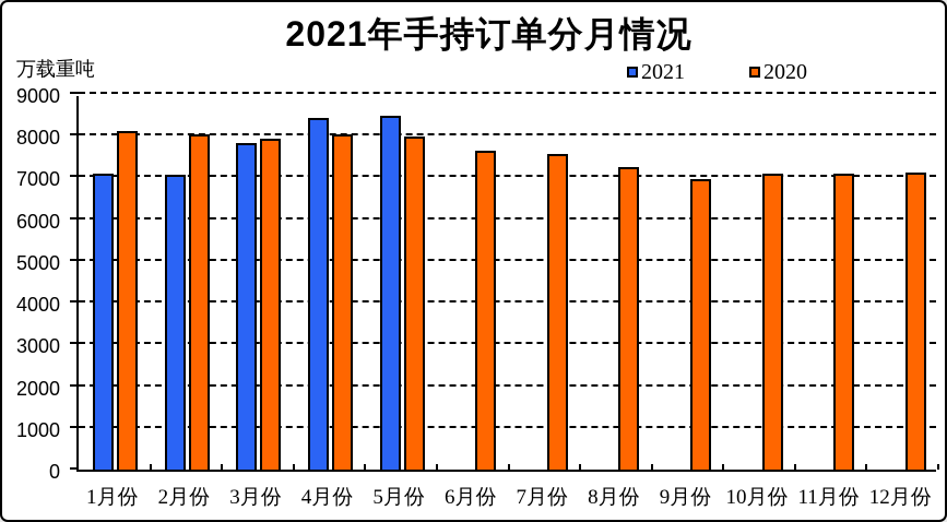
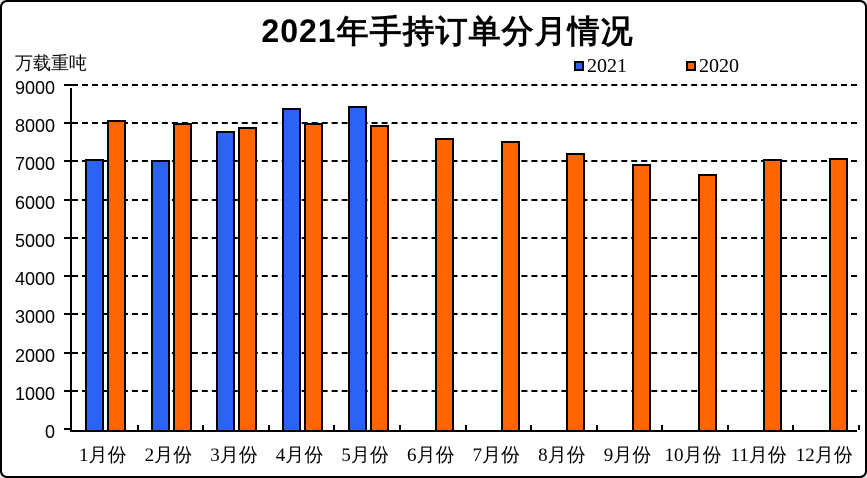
2020/10月份: 7100 -> 6700
